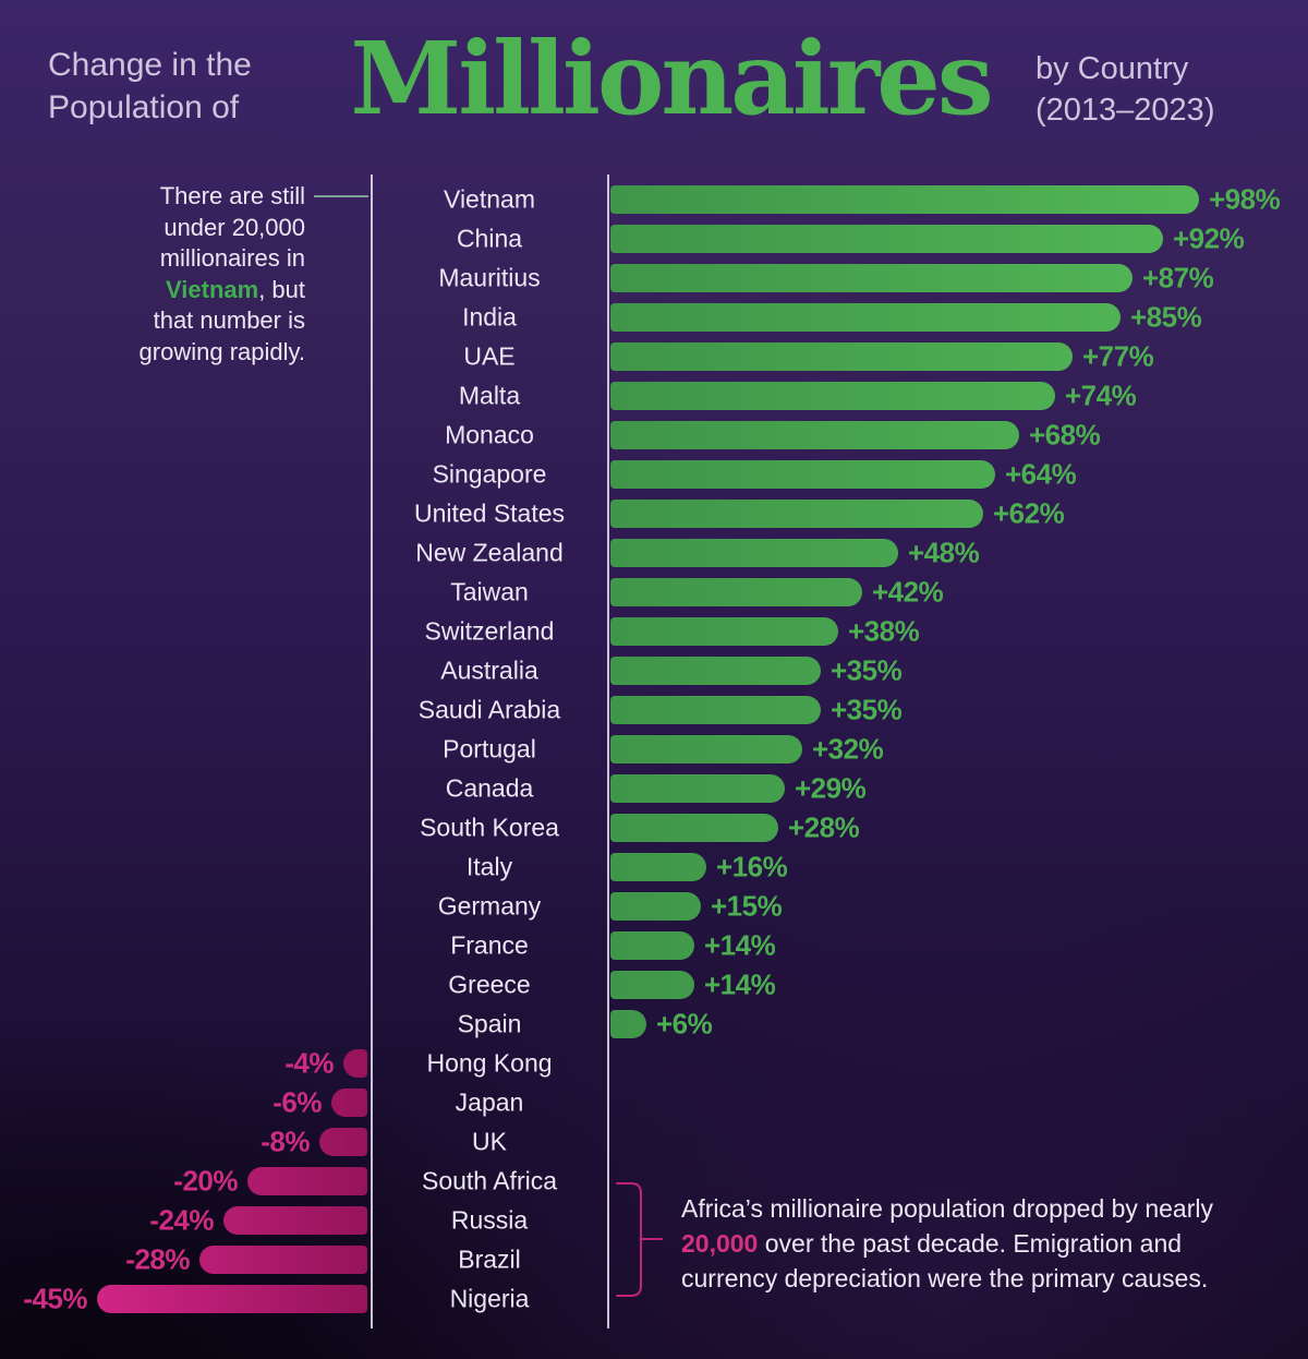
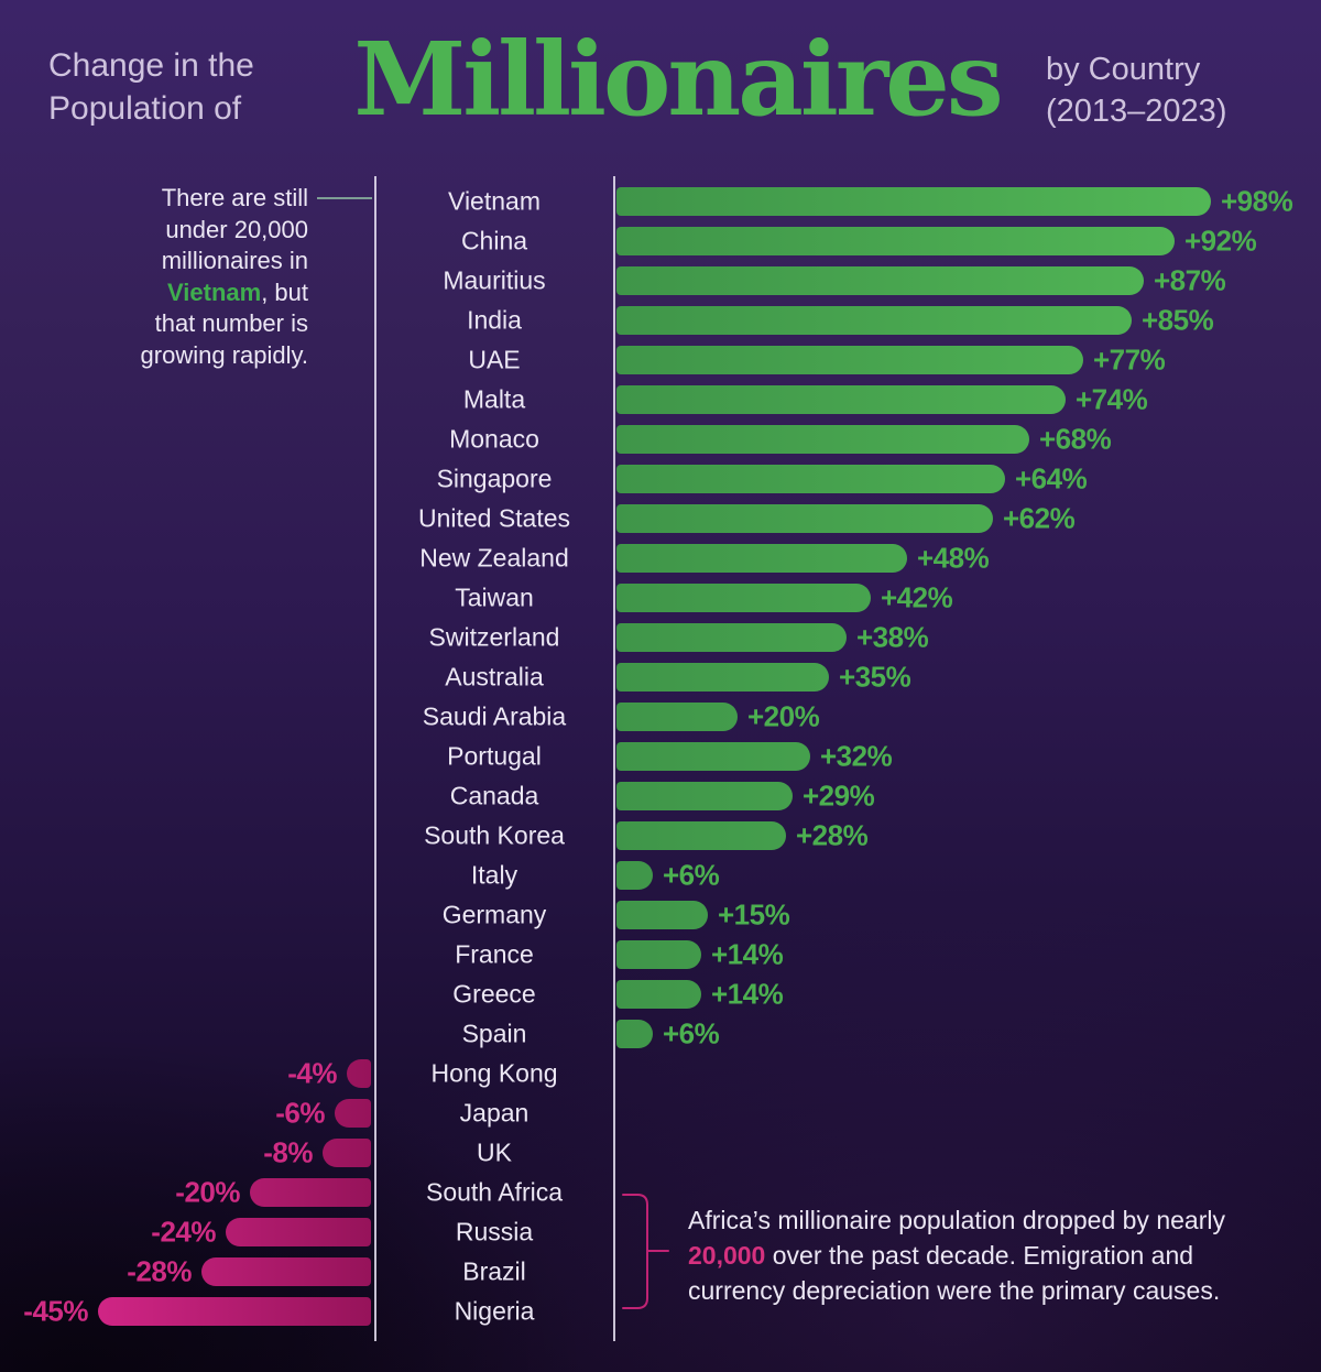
Saudi Arabia: +35% -> +20%
Italy: +16% -> +6%
